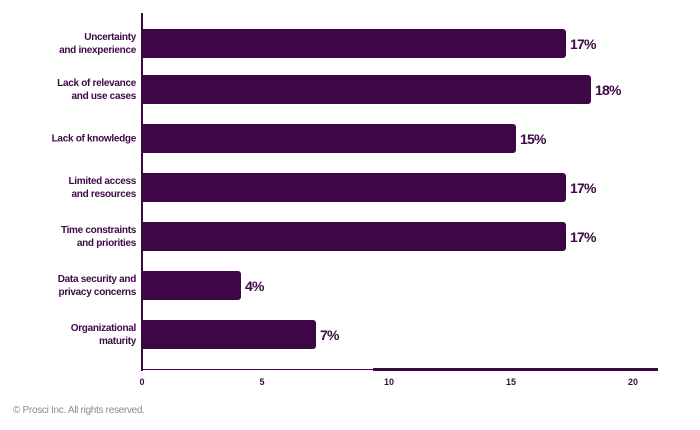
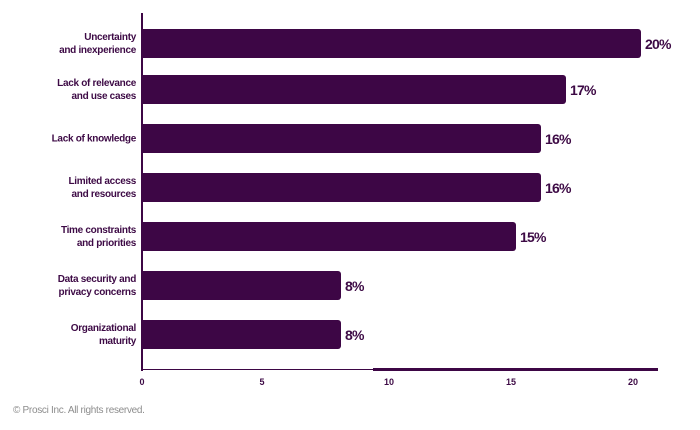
Uncertainty and inexperience: 17% -> 20%
Lack of relevance and use cases: 18% -> 17%
Lack of knowledge: 15% -> 16%
Limited access and resources: 17% -> 16%
Time constraints and priorities: 17% -> 15%
Data security and privacy concerns: 4% -> 8%
Organizational maturity: 7% -> 8%
